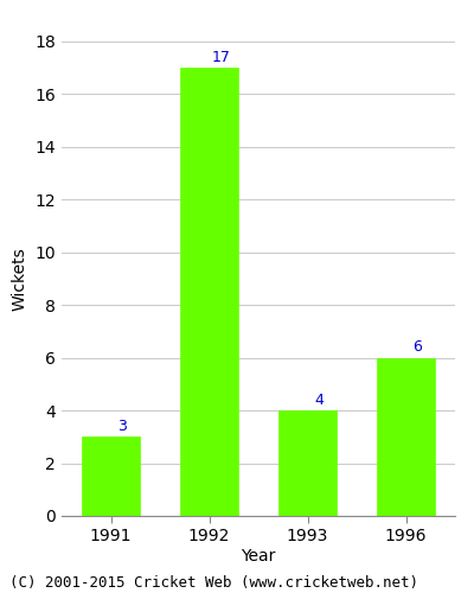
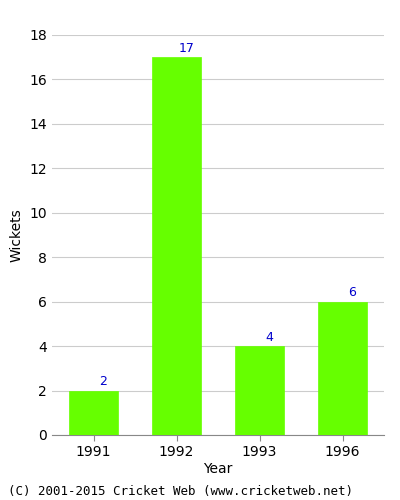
1991: 3 -> 2
